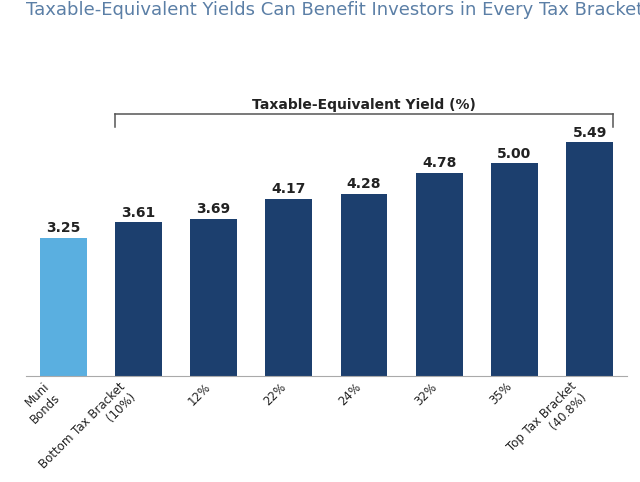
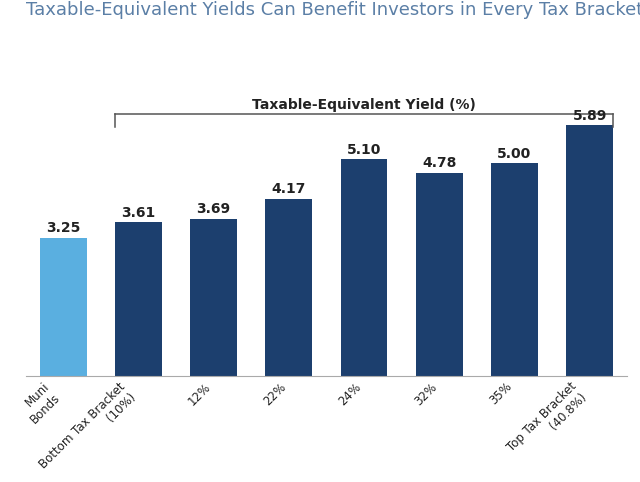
24%: 4.28 -> 5.10
Top Tax Bracket (40.8%): 5.49 -> 5.89
